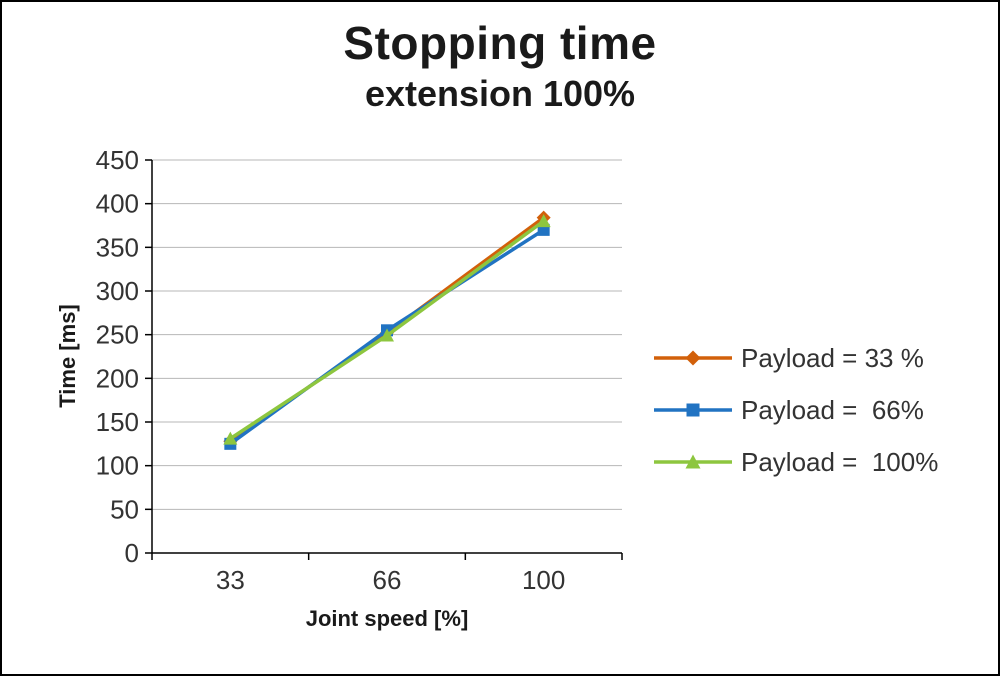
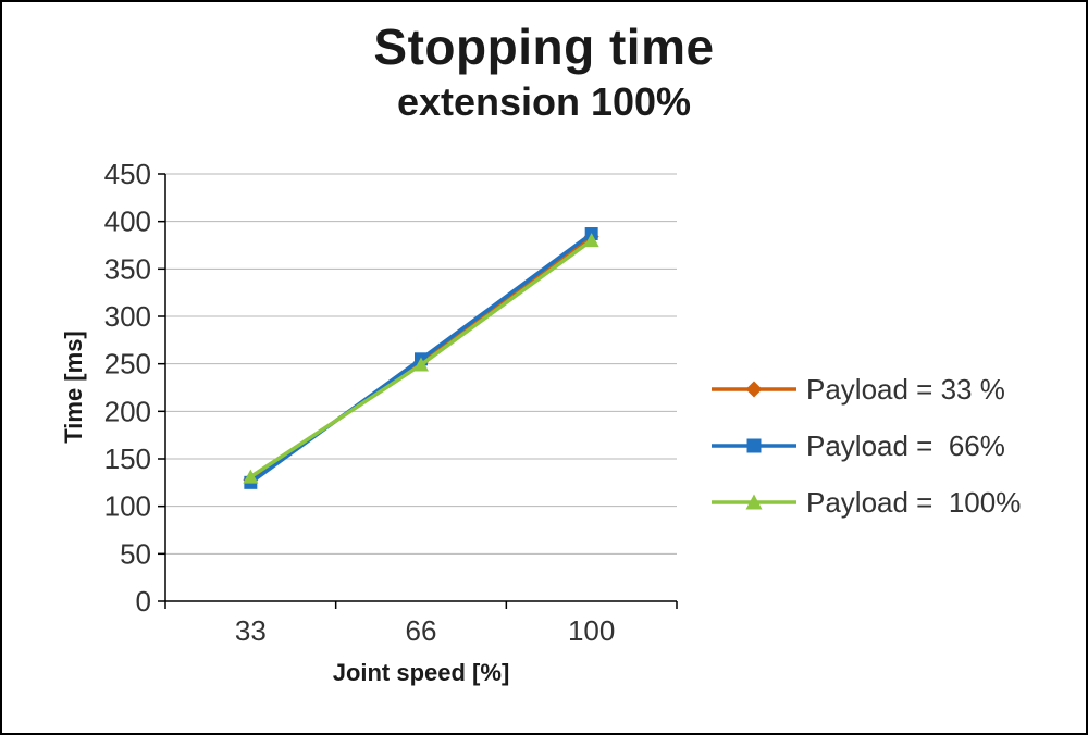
Payload = 66%/100: 370 -> 390
